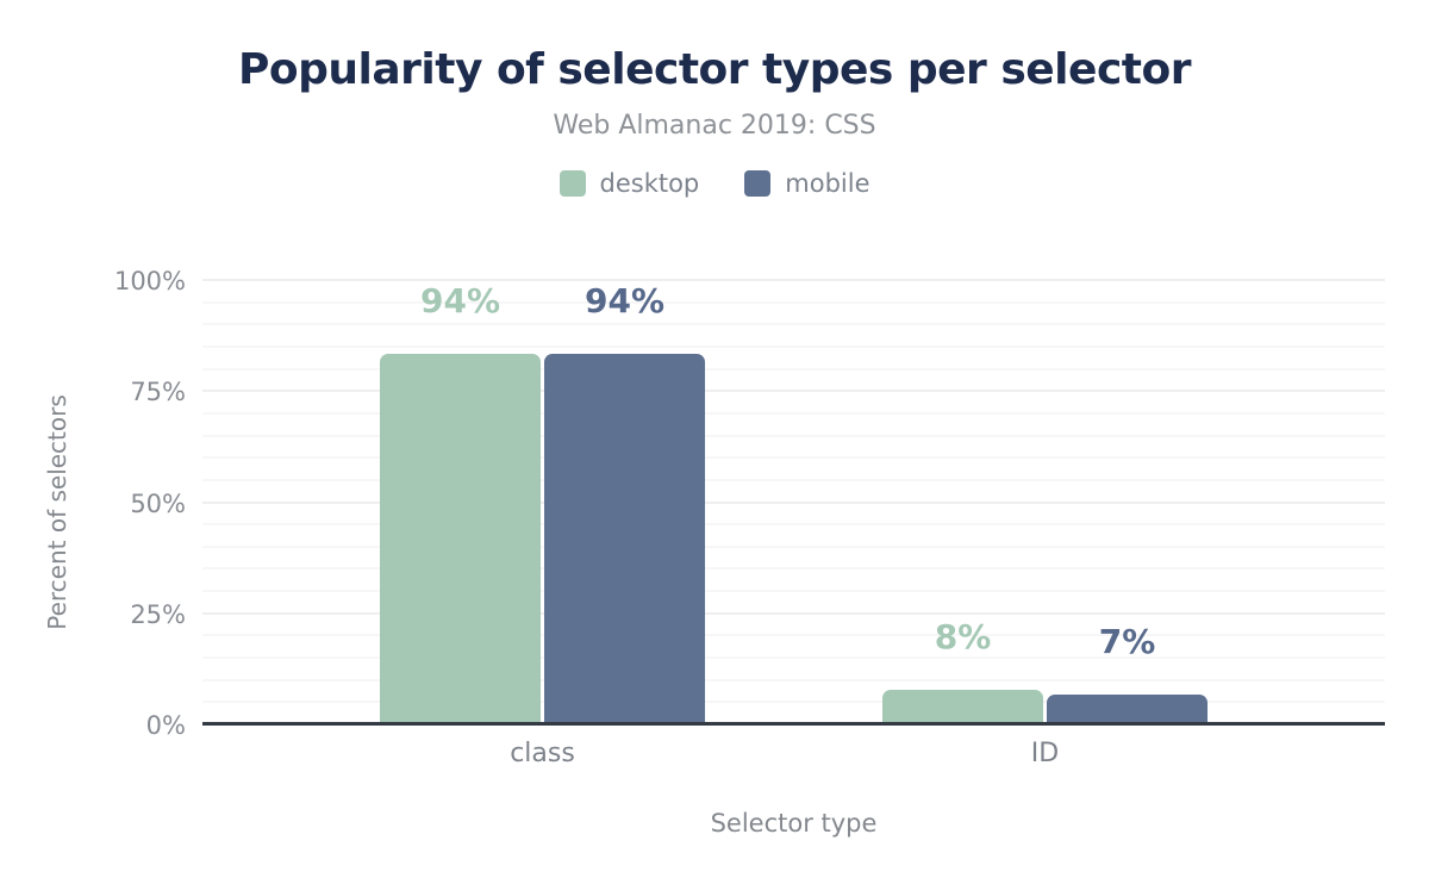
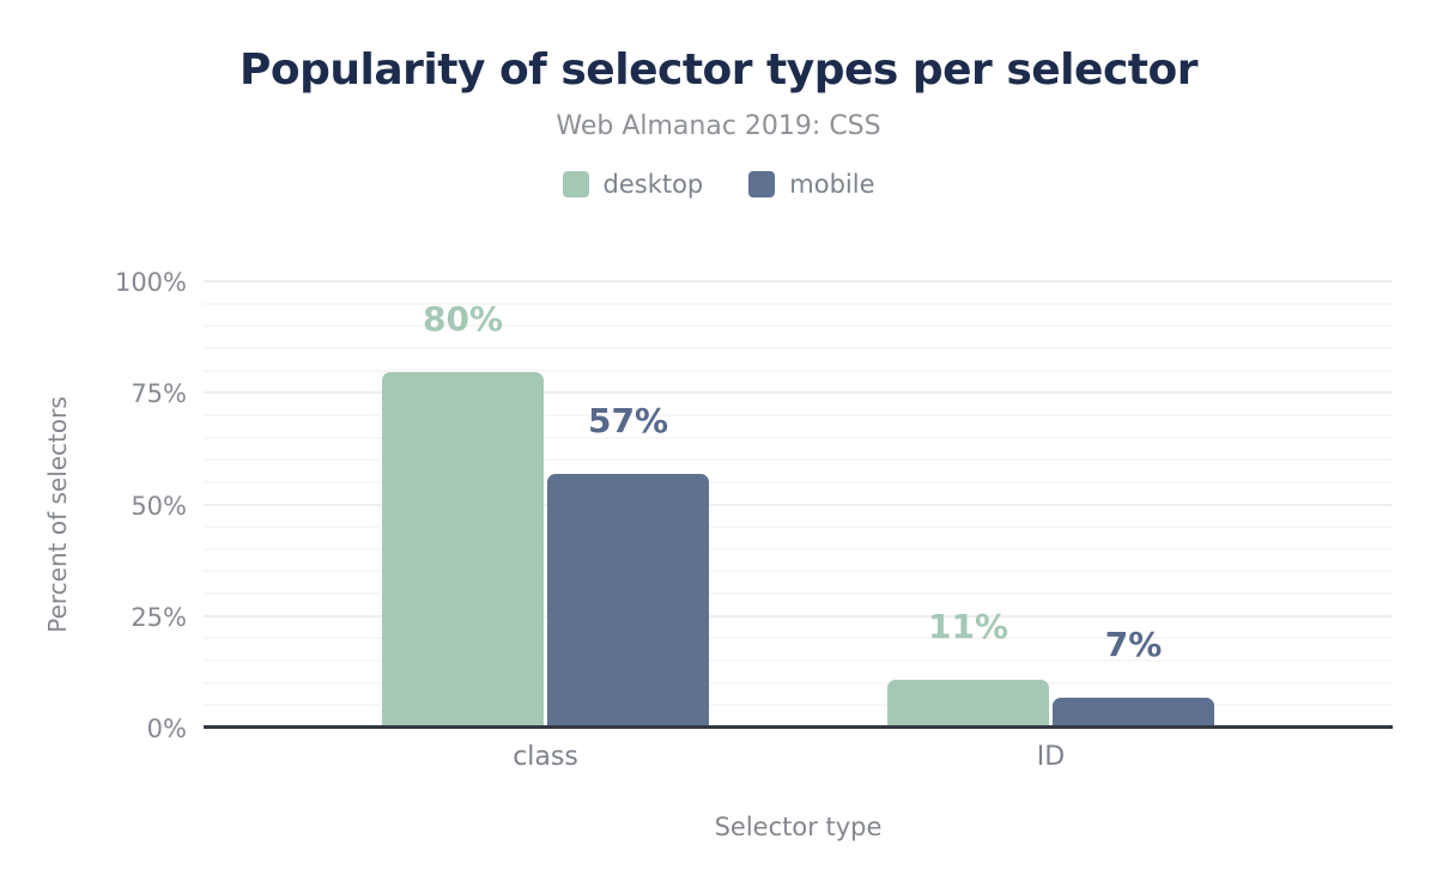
desktop/class: 94% -> 80%
mobile/class: 94% -> 57%
desktop/ID: 8% -> 11%
